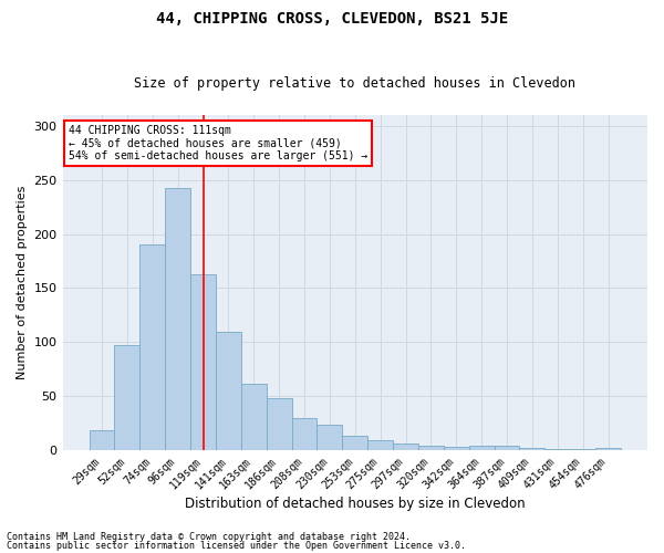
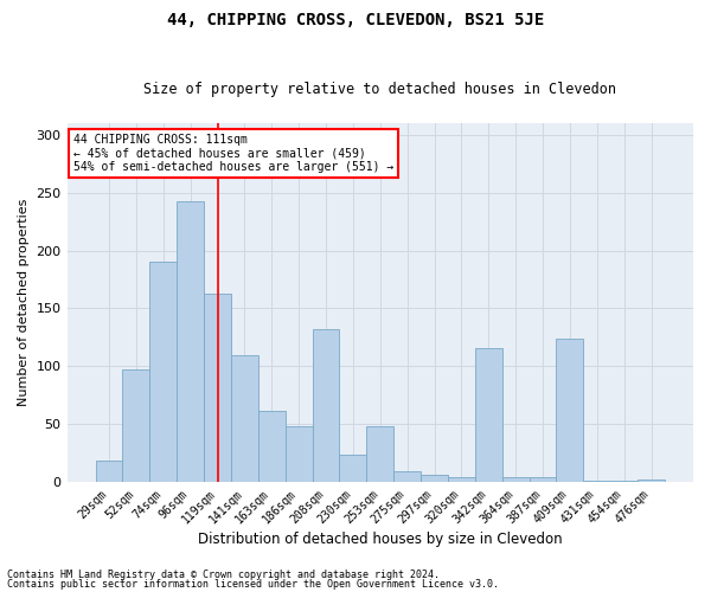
208sqm: 30 -> 132
253sqm: 13 -> 48
342sqm: 3 -> 116
409sqm: 2 -> 124
